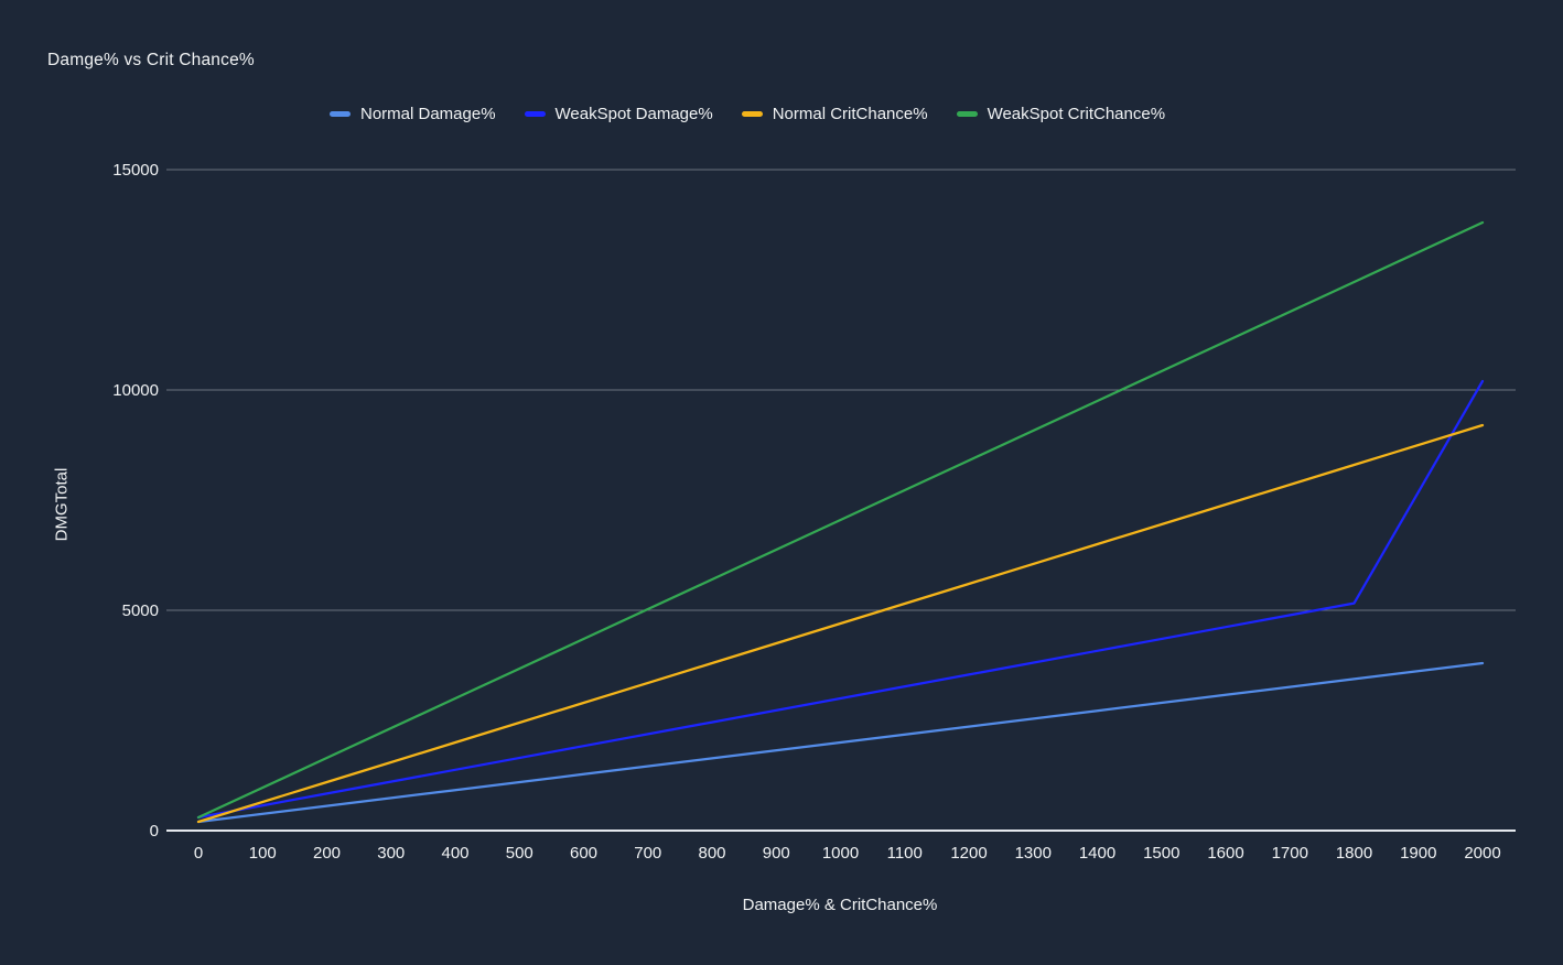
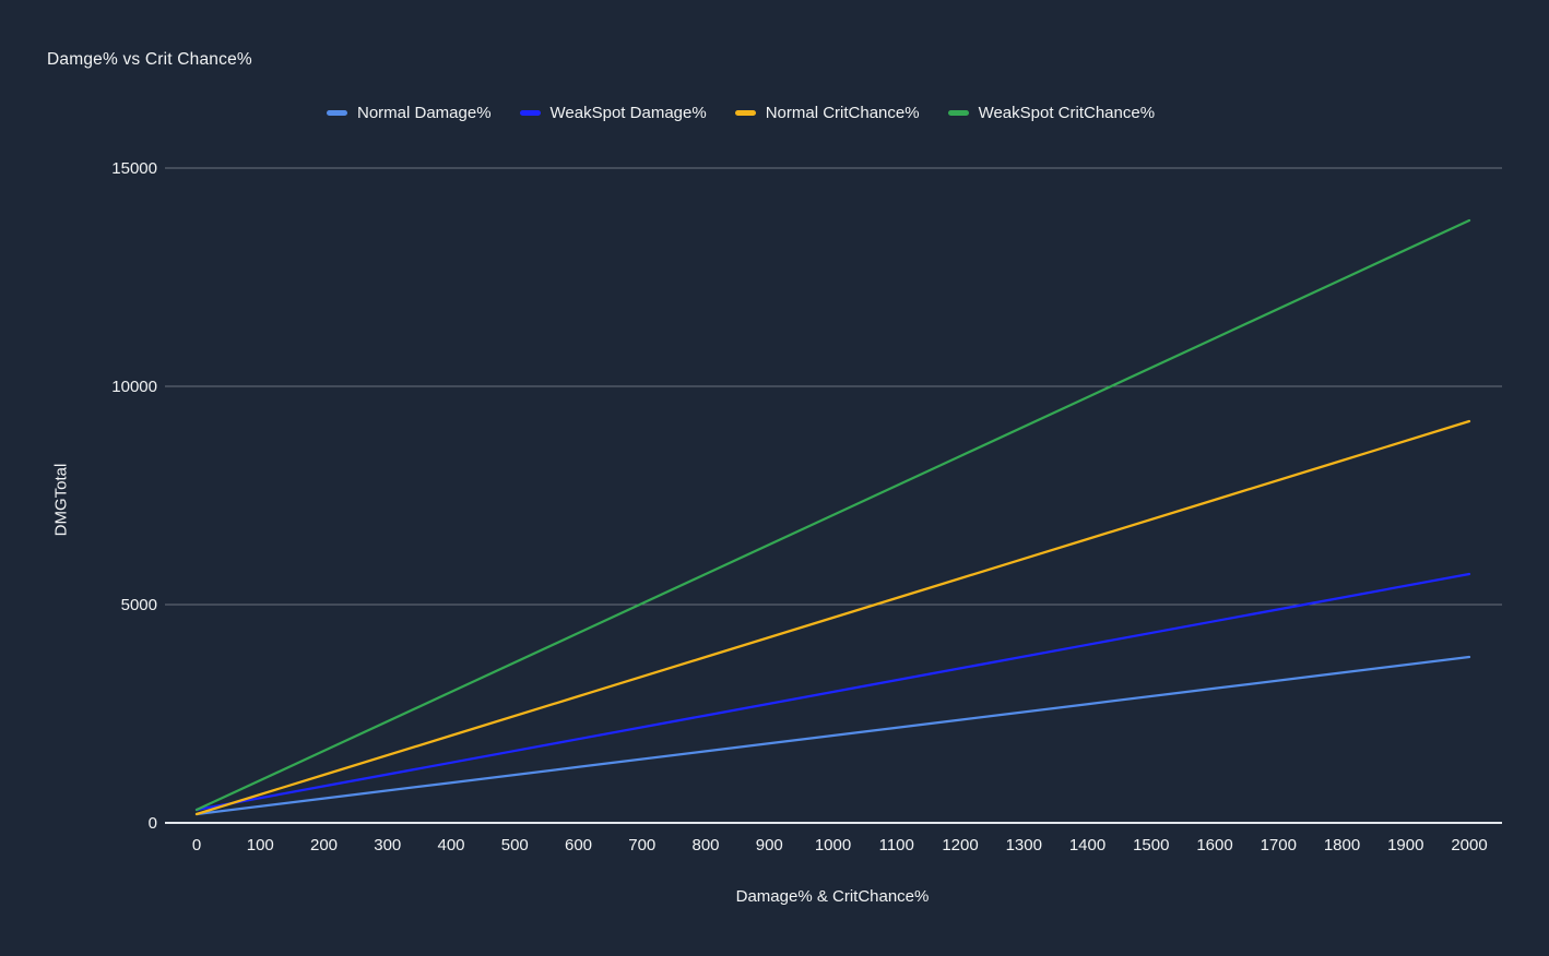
WeakSpot Damage%/2000: 10200 -> 5700
